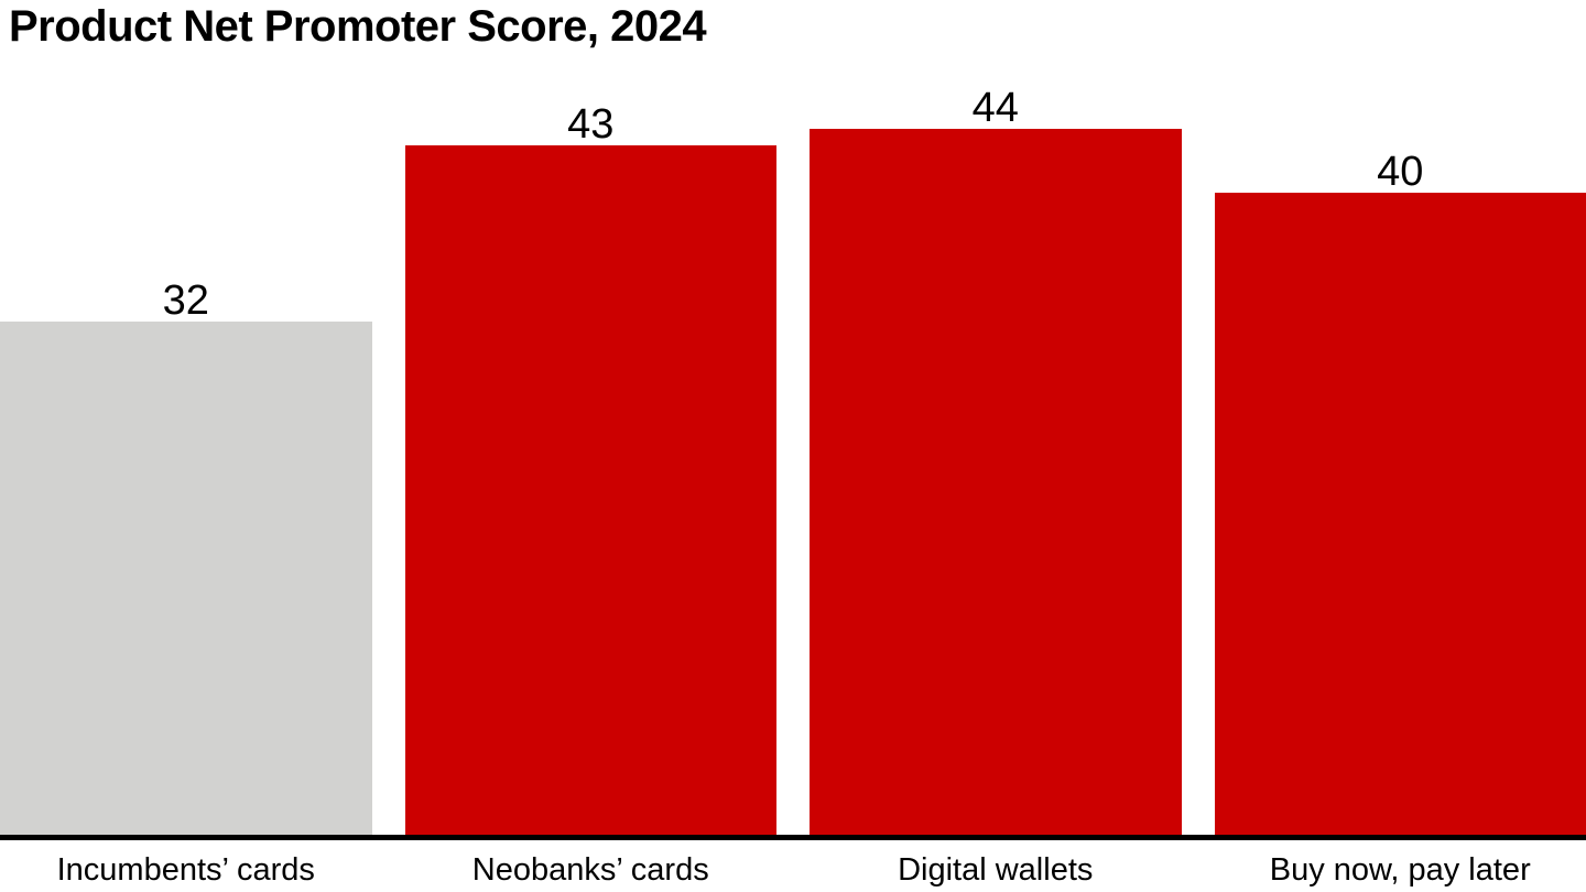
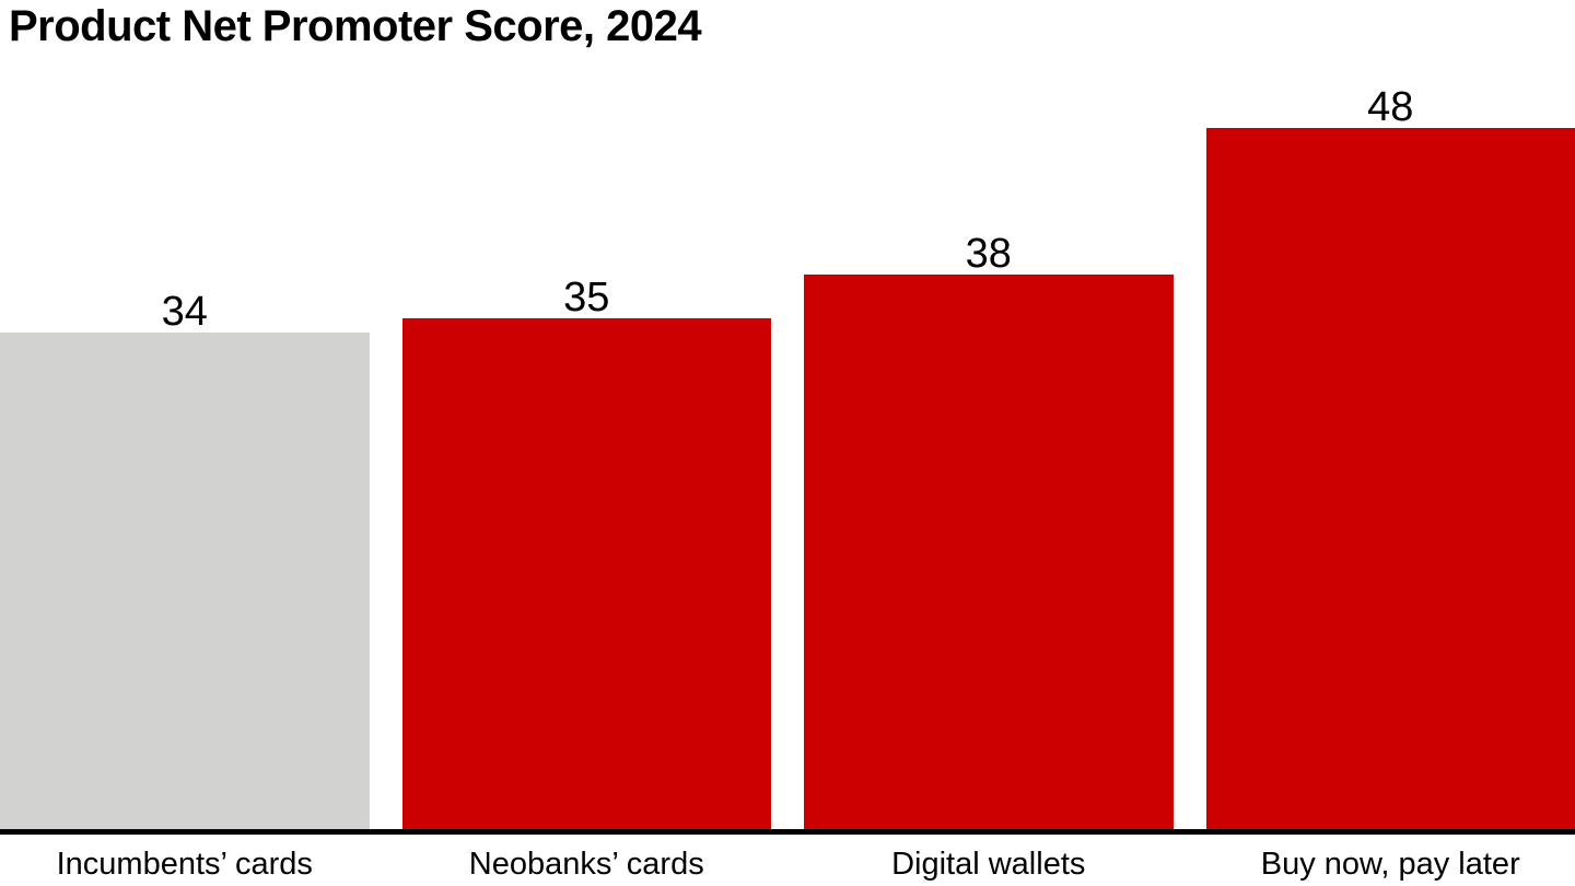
Incumbents’ cards: 32 -> 34
Neobanks’ cards: 43 -> 35
Digital wallets: 44 -> 38
Buy now, pay later: 40 -> 48
